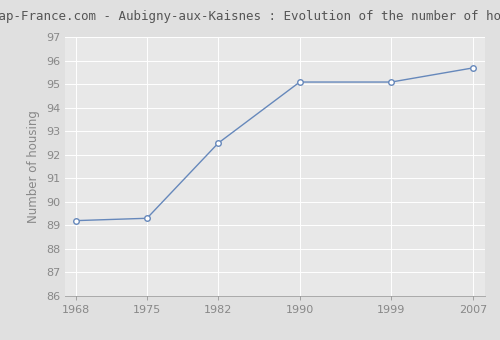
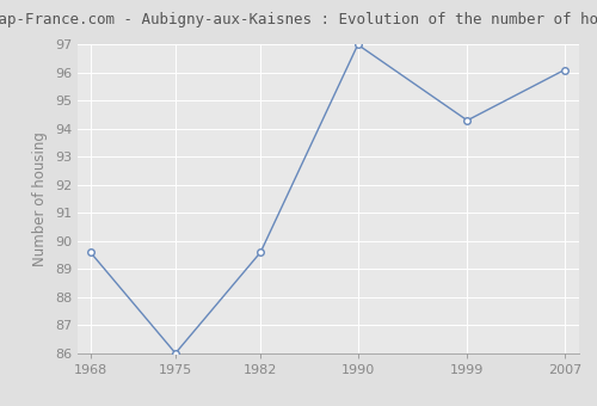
1968: 89.2 -> 89.6
1975: 89.3 -> 86.0
1982: 92.5 -> 89.6
1990: 95.1 -> 97.0
1999: 95.1 -> 94.3
2007: 95.7 -> 96.1
